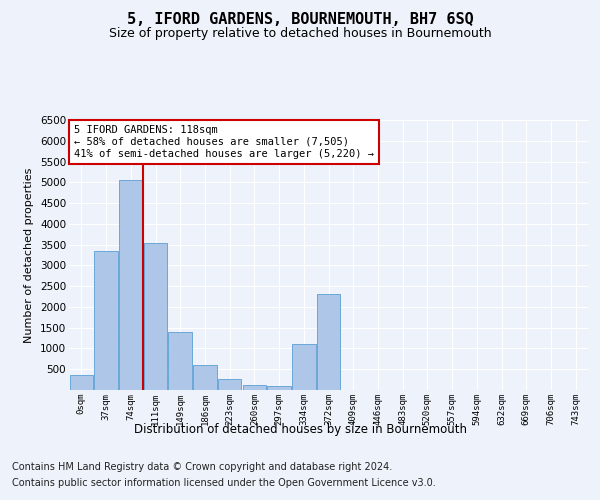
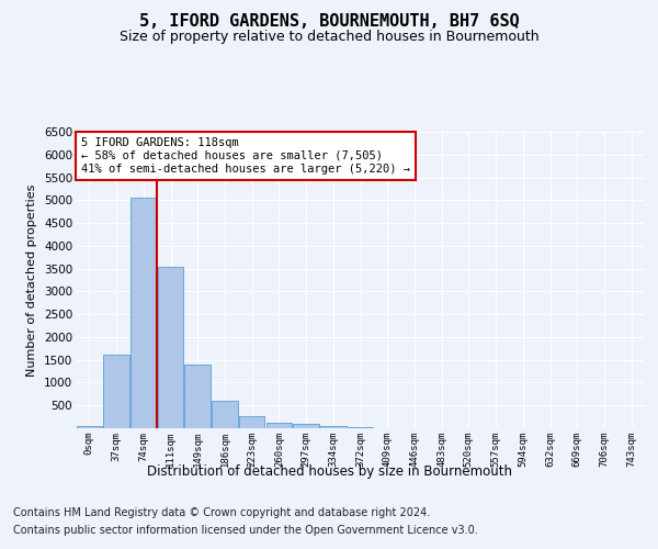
0sqm: 350 -> 50
37sqm: 3350 -> 1620
334sqm: 1100 -> 60
372sqm: 2300 -> 20
